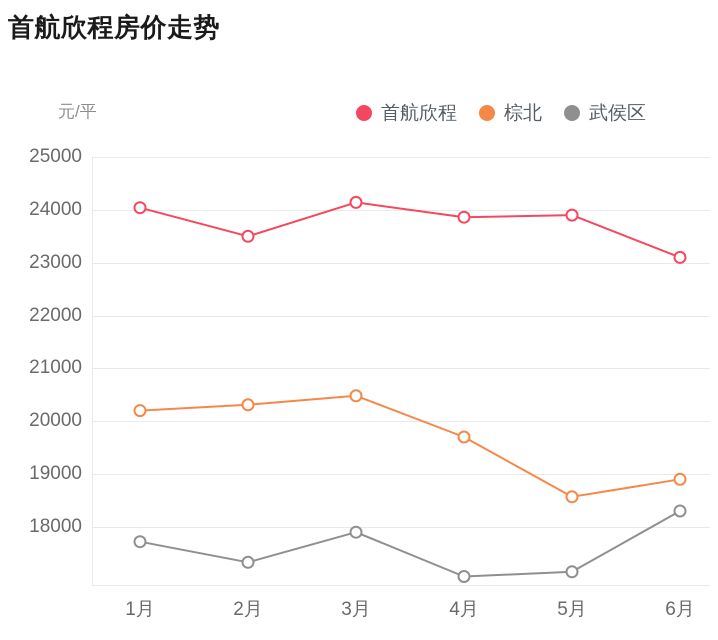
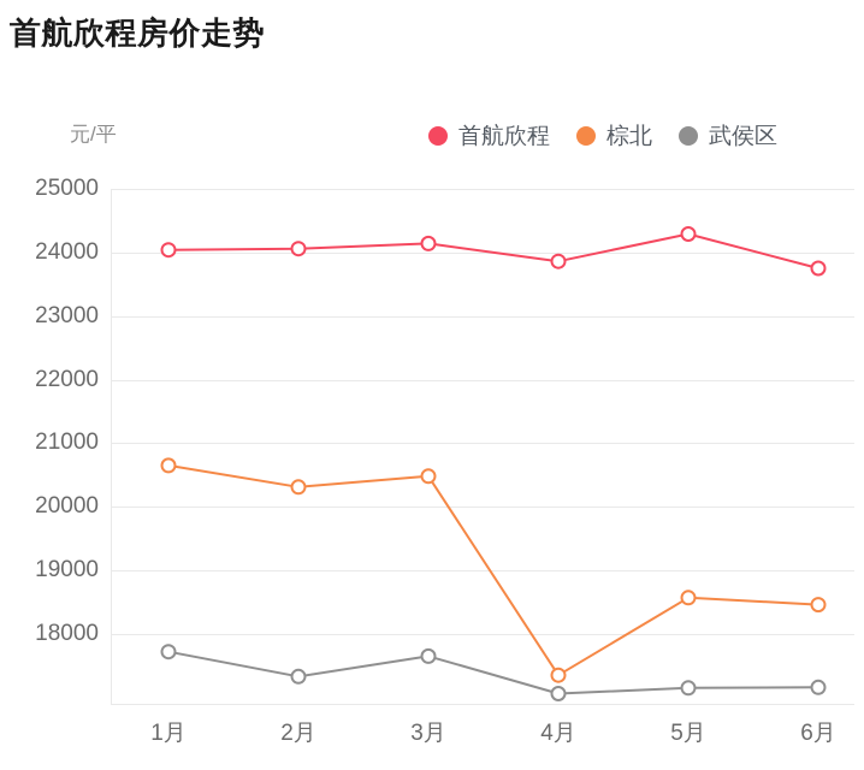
棕北/1月: 20200 -> 20600
首航欣程/2月: 23500 -> 24100
武侯区/3月: 17900 -> 17600
棕北/4月: 19700 -> 17400
首航欣程/5月: 23900 -> 24300
首航欣程/6月: 23100 -> 23800
棕北/6月: 18900 -> 18500
武侯区/6月: 18300 -> 17200
